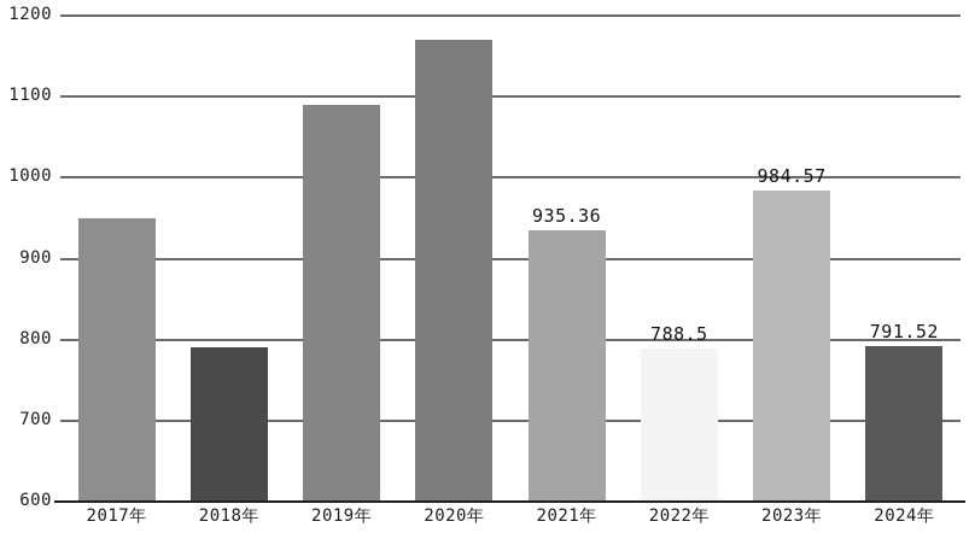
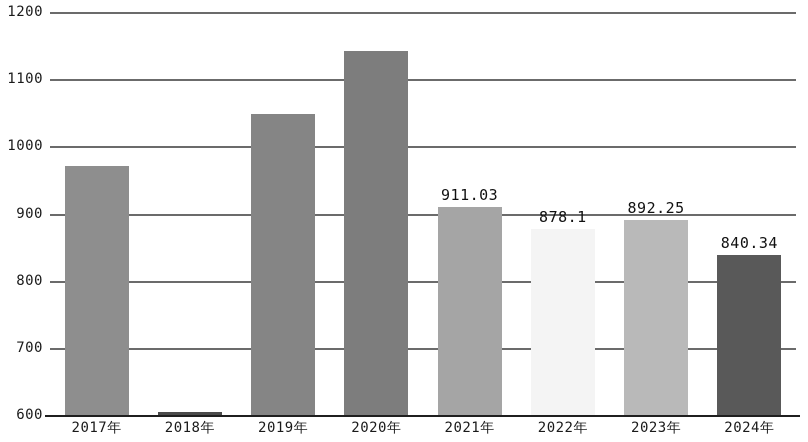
2017年: 950 -> 970
2018年: 790 -> 610
2019年: 1090 -> 1050
2020年: 1170 -> 1140
2021年: 935.36 -> 911.03
2022年: 788.5 -> 878.1
2023年: 984.57 -> 892.25
2024年: 791.52 -> 840.34
